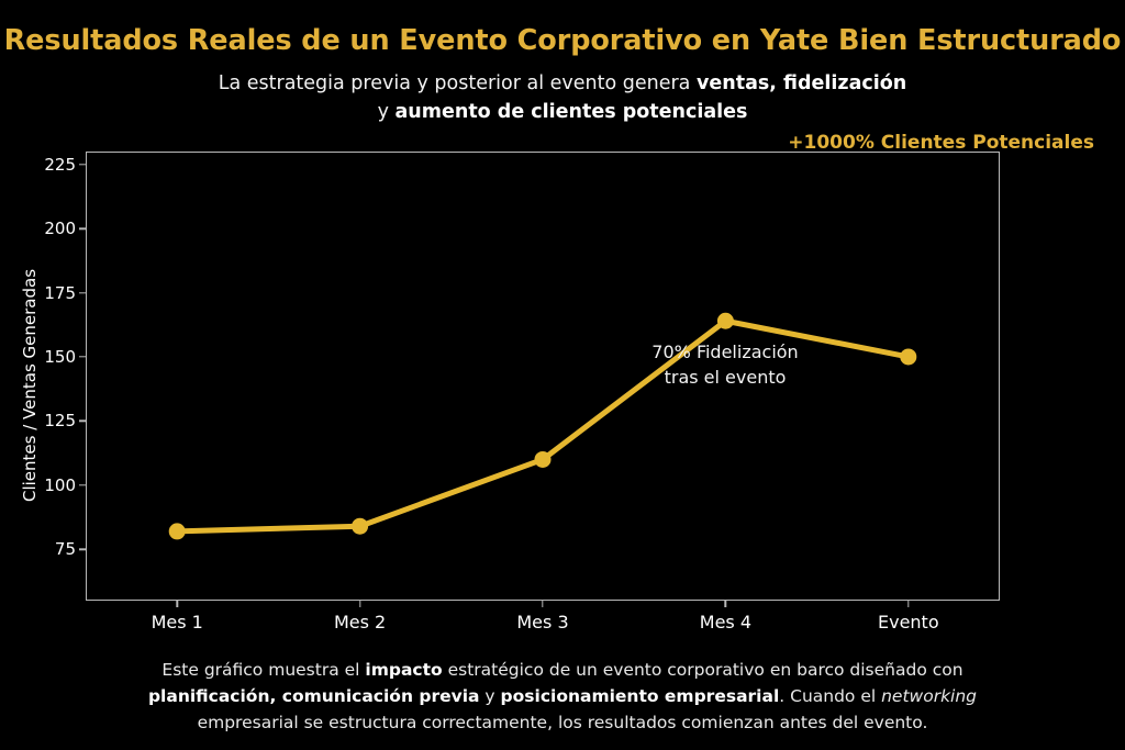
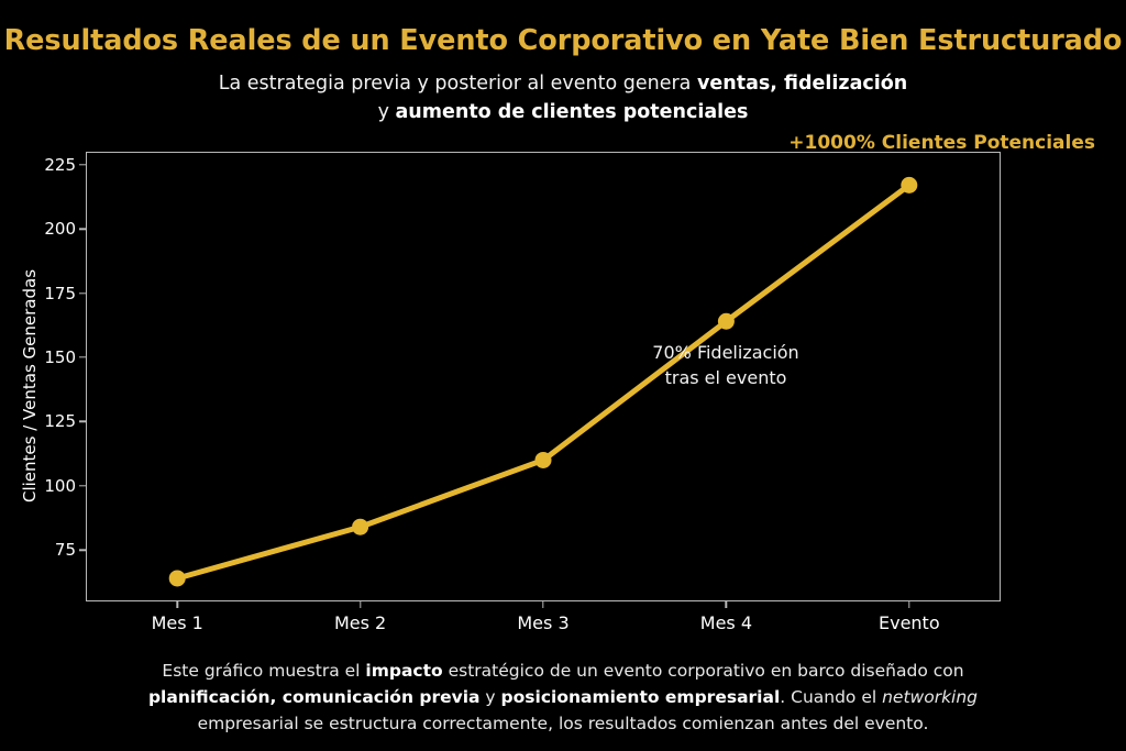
Mes 1: 82 -> 64
Evento: 150 -> 217
